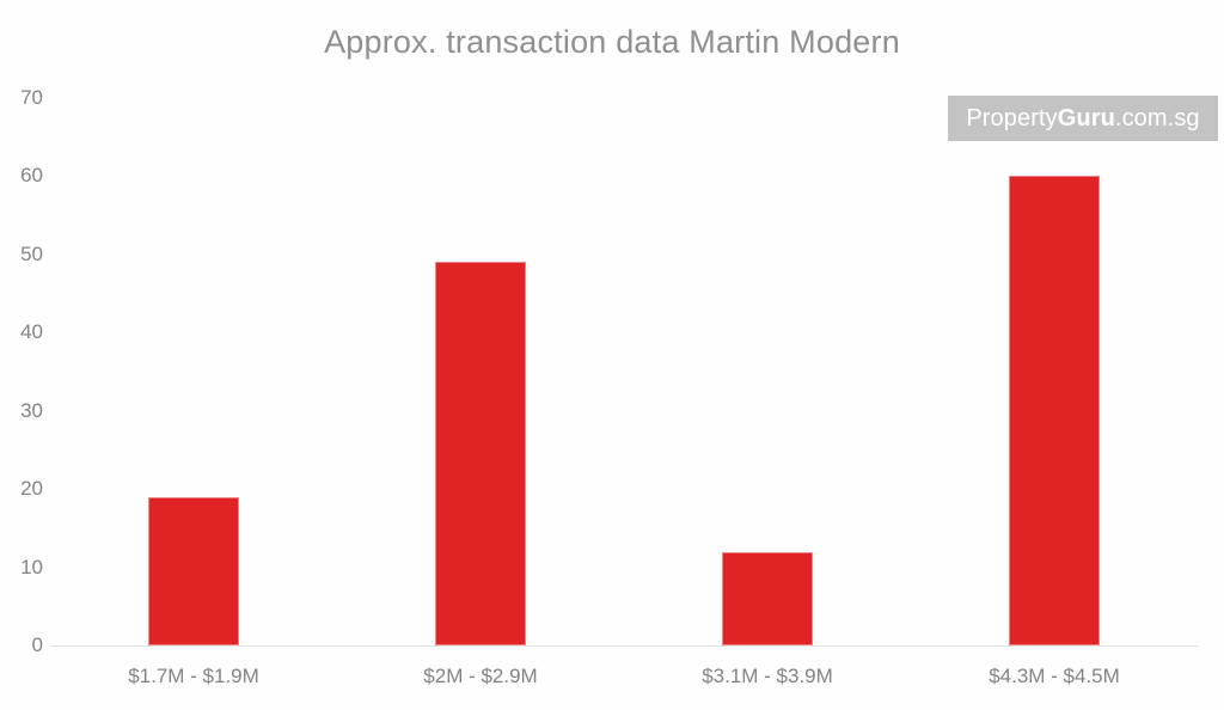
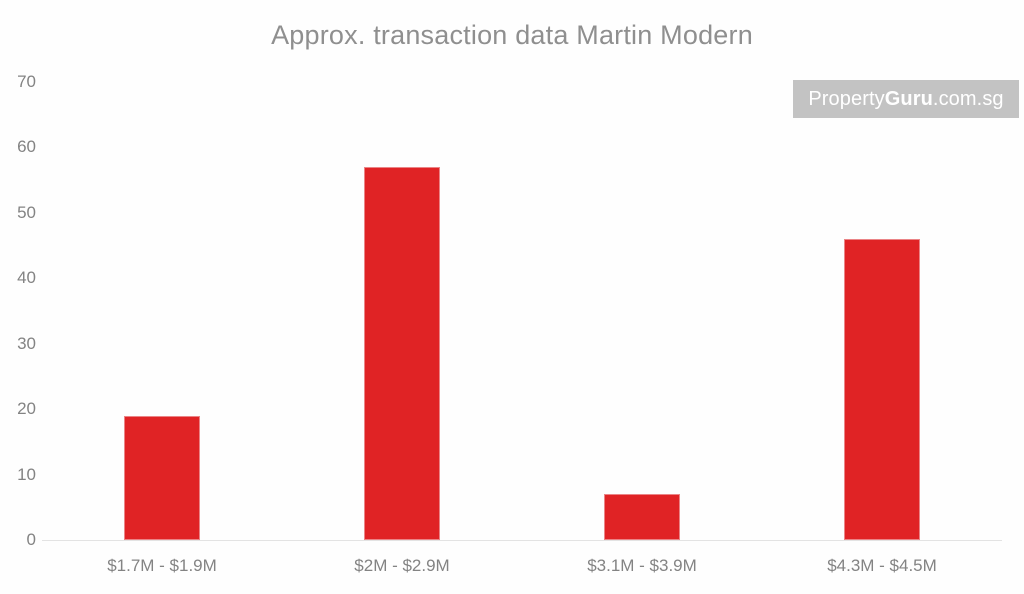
$2M - $2.9M: 49 -> 57
$3.1M - $3.9M: 12 -> 7
$4.3M - $4.5M: 60 -> 46
